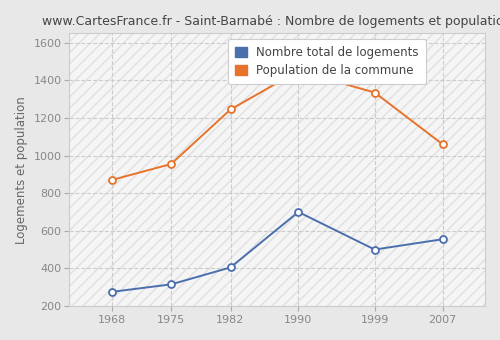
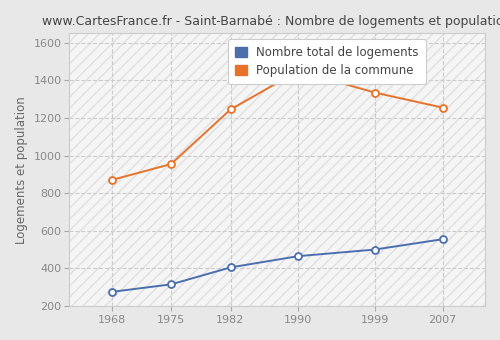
Nombre total de logements/1990: 700 -> 460
Population de la commune/2007: 1060 -> 1260
